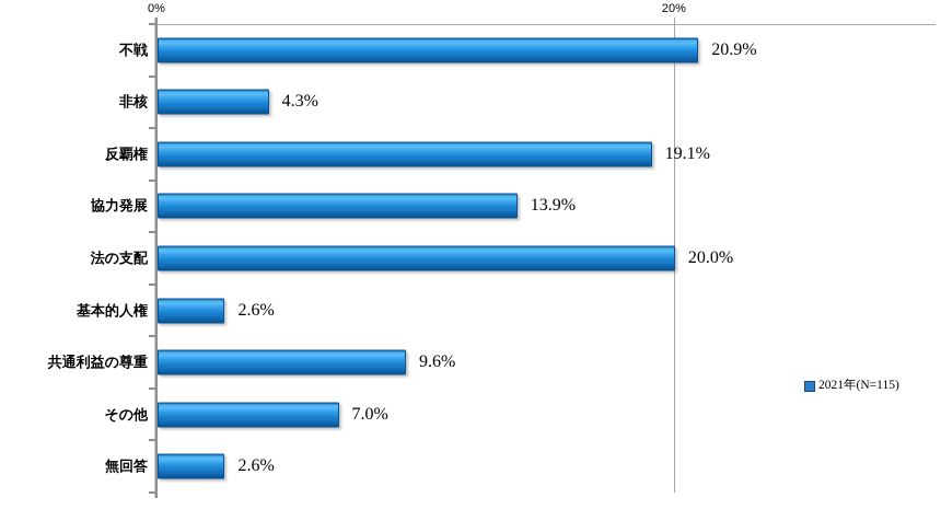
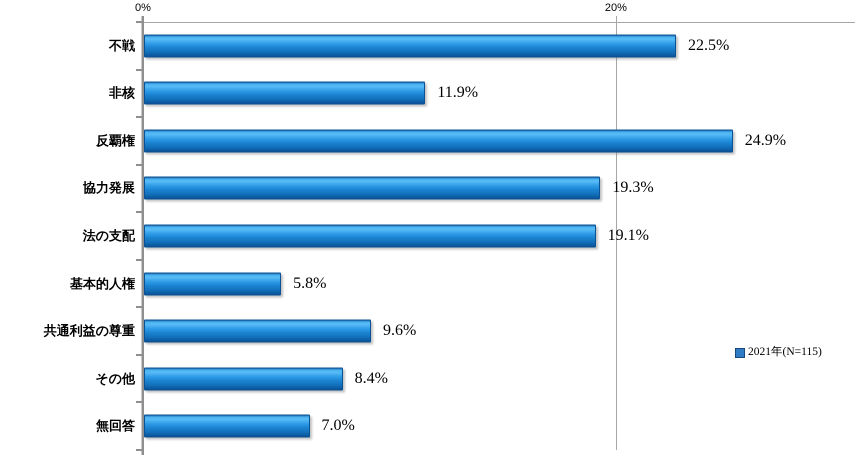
不戦: 20.9% -> 22.5%
非核: 4.3% -> 11.9%
反覇権: 19.1% -> 24.9%
協力発展: 13.9% -> 19.3%
法の支配: 20.0% -> 19.1%
基本的人権: 2.6% -> 5.8%
その他: 7.0% -> 8.4%
無回答: 2.6% -> 7.0%
